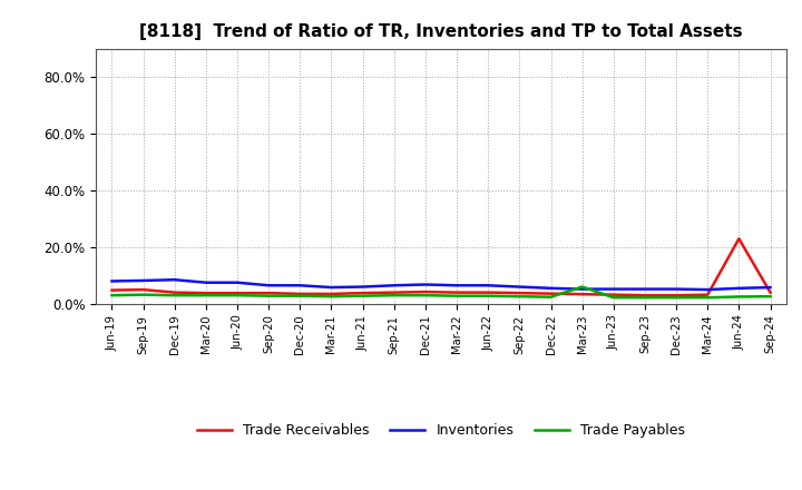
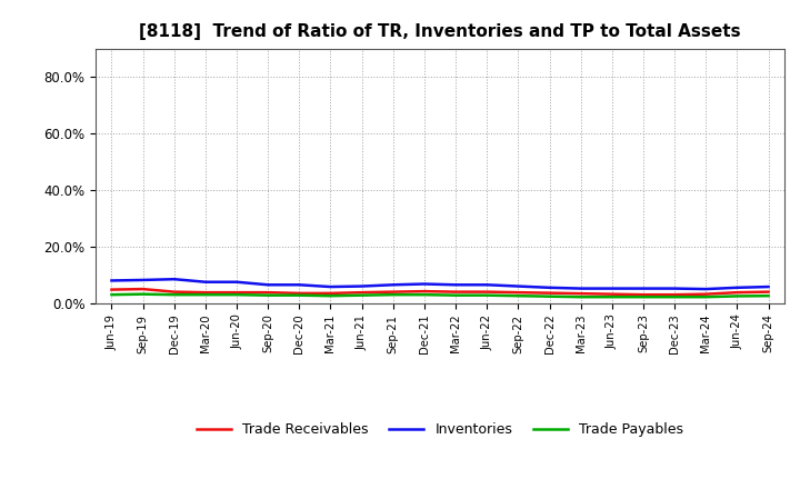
Trade Payables/Mar-23: 6.0% -> 2.2%
Trade Receivables/Jun-24: 23.0% -> 3.8%
